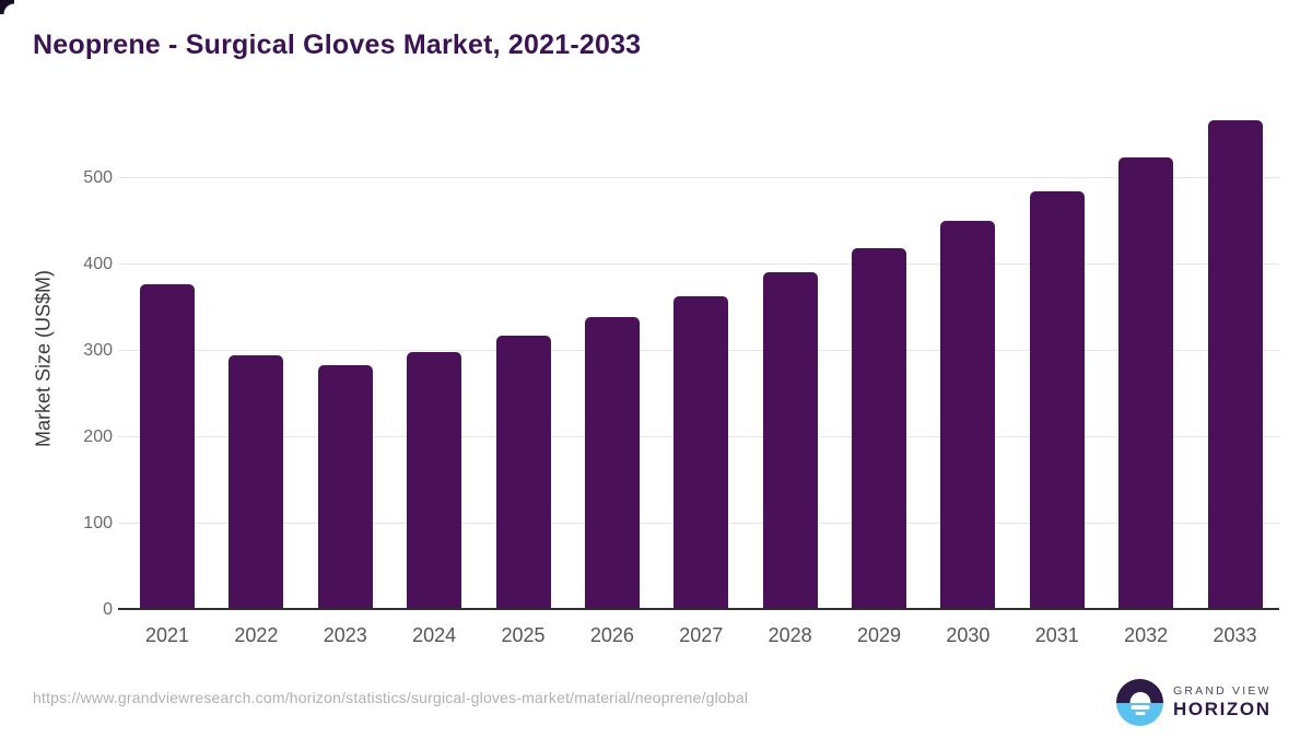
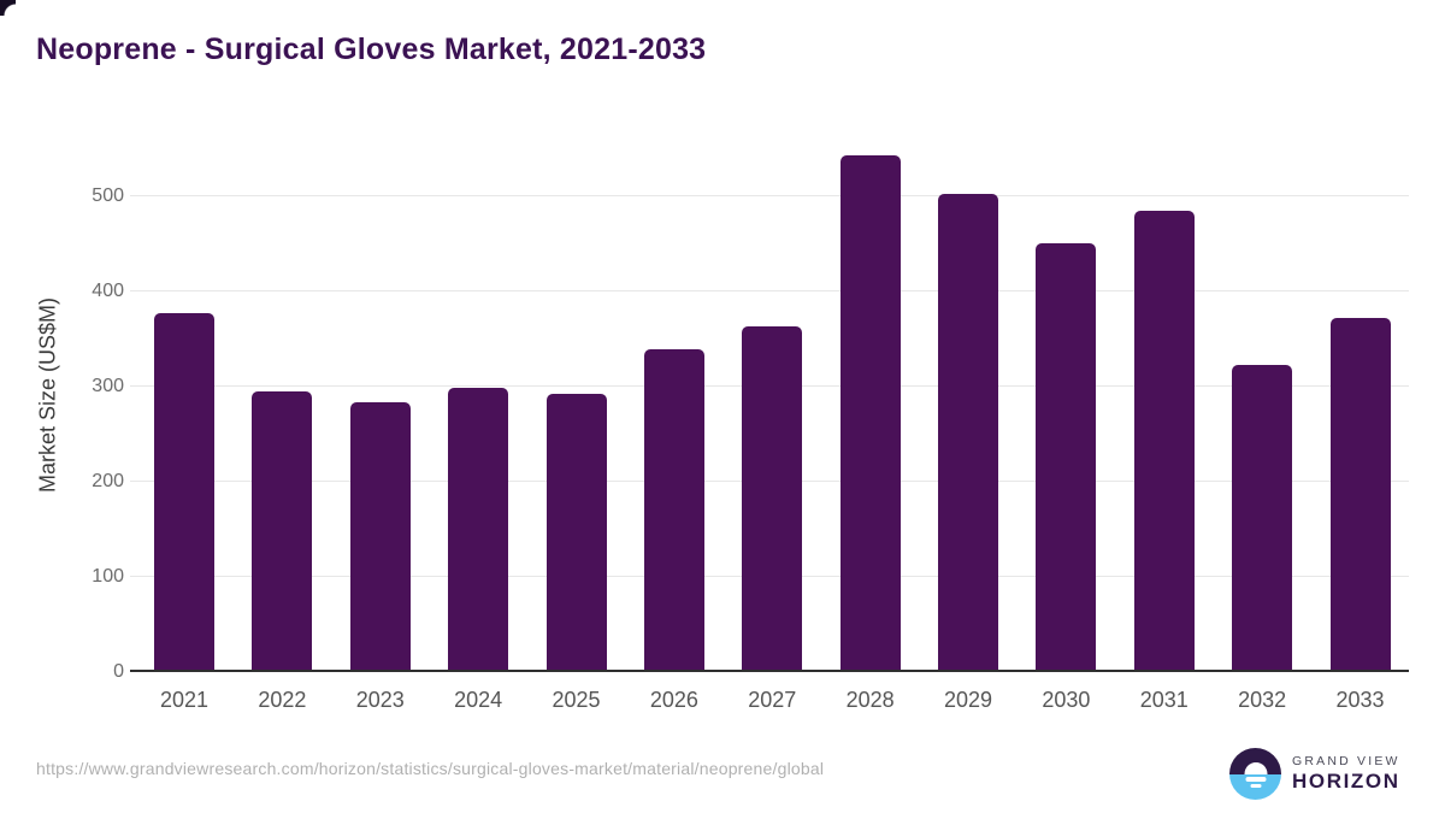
2025: 320 -> 290
2028: 390 -> 540
2029: 420 -> 500
2032: 520 -> 320
2033: 560 -> 370
